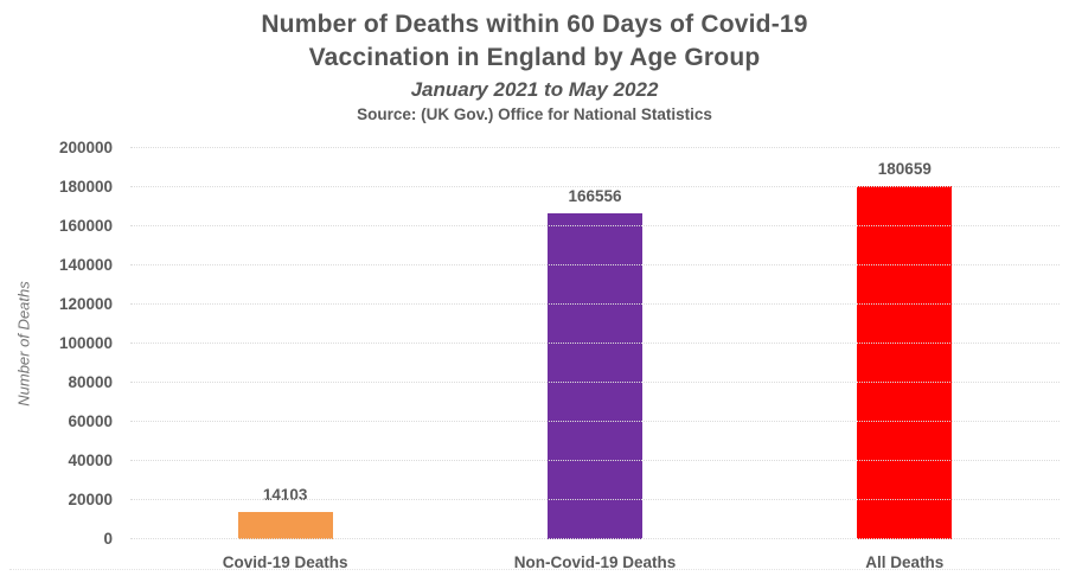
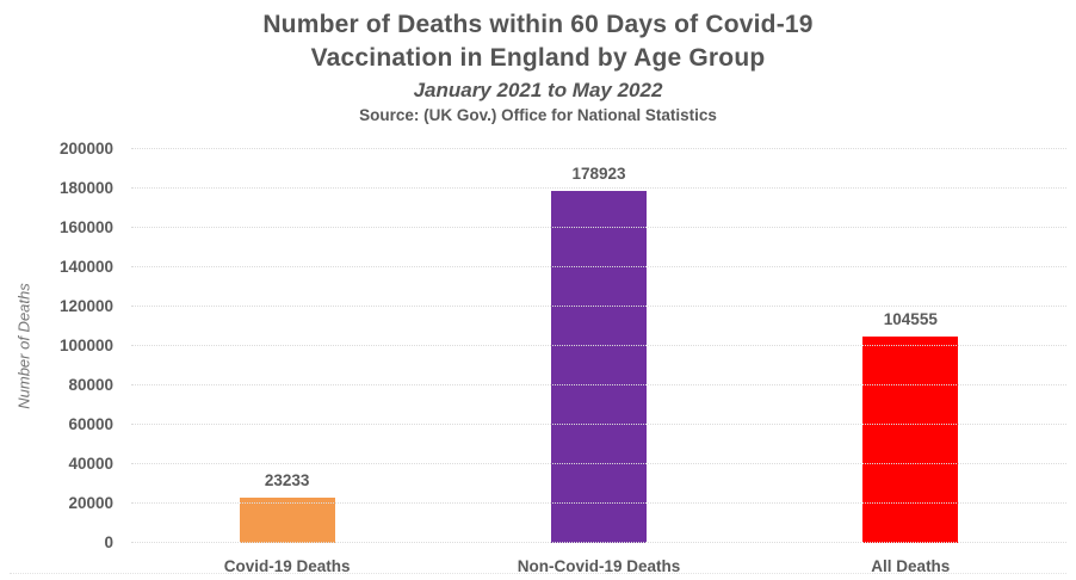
Covid-19 Deaths: 14103 -> 23233
Non-Covid-19 Deaths: 166556 -> 178923
All Deaths: 180659 -> 104555
